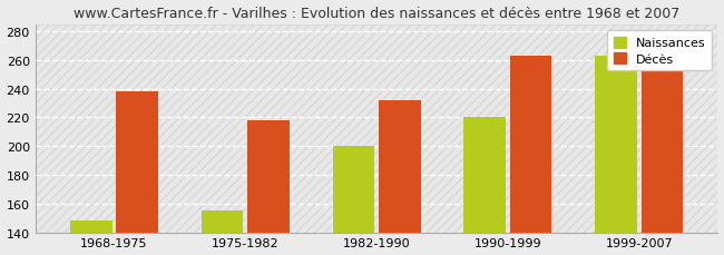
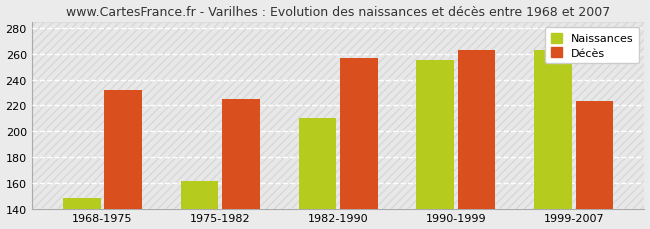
Décès/1968-1975: 238 -> 232
Naissances/1975-1982: 155 -> 161
Décès/1975-1982: 218 -> 225
Naissances/1982-1990: 200 -> 210
Décès/1982-1990: 232 -> 257
Naissances/1990-1999: 220 -> 255
Décès/1999-2007: 252 -> 223
